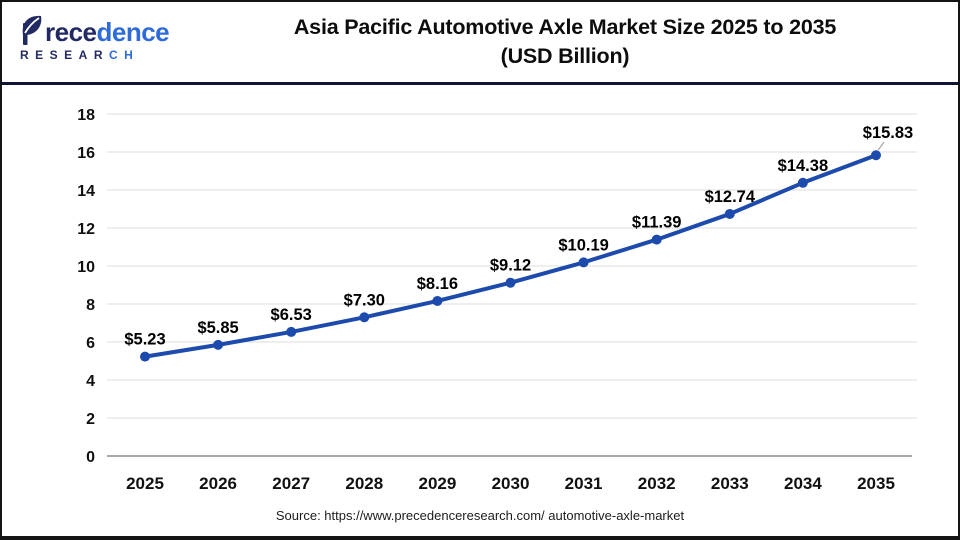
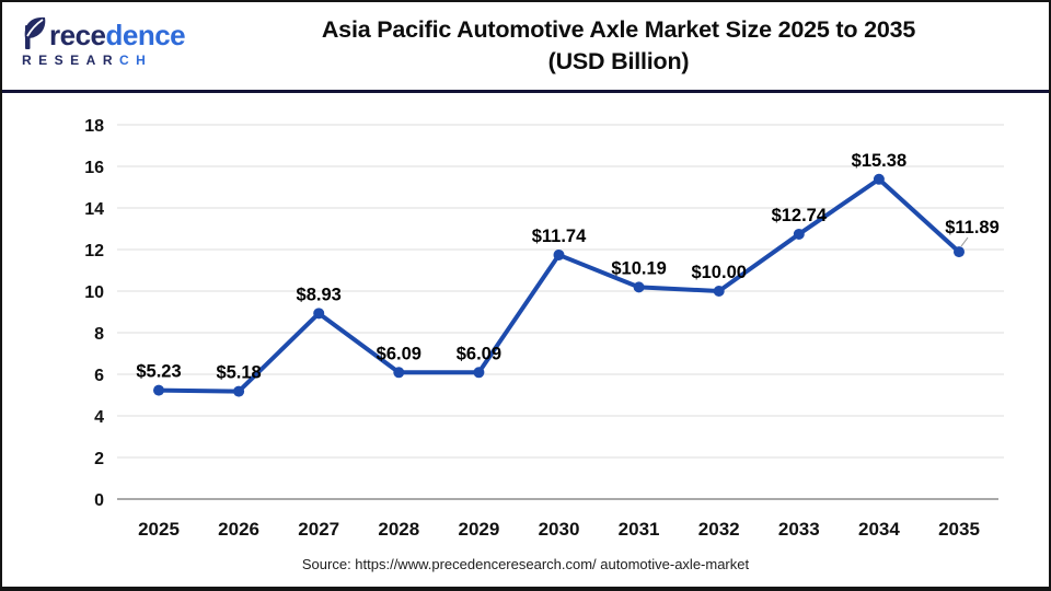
2026: $5.85 -> $5.18
2027: $6.53 -> $8.93
2028: $7.30 -> $6.09
2029: $8.16 -> $6.09
2030: $9.12 -> $11.74
2032: $11.39 -> $10.00
2034: $14.38 -> $15.38
2035: $15.83 -> $11.89
